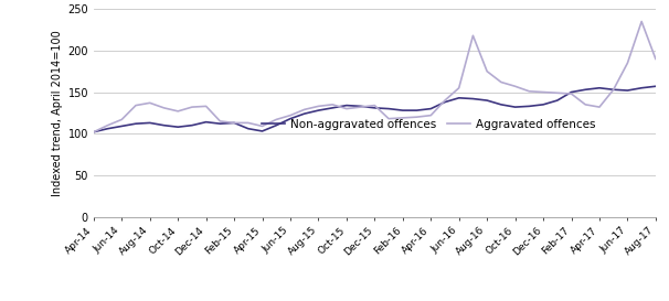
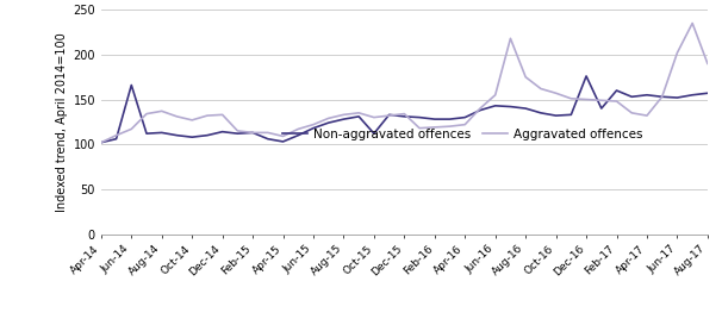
Non-aggravated offences/Jun-14: 109 -> 166
Non-aggravated offences/Oct-15: 134 -> 112
Non-aggravated offences/Dec-16: 135 -> 176
Non-aggravated offences/Feb-17: 150 -> 160
Aggravated offences/Jun-17: 185 -> 202
